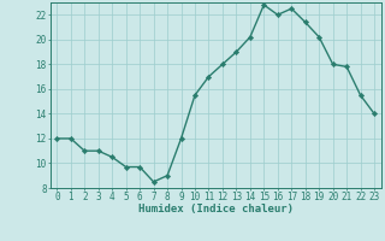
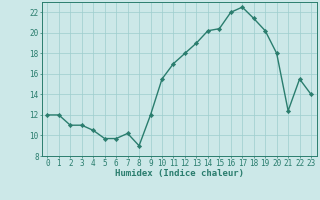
7: 8.5 -> 10.2
15: 22.8 -> 20.4
21: 17.8 -> 12.4
